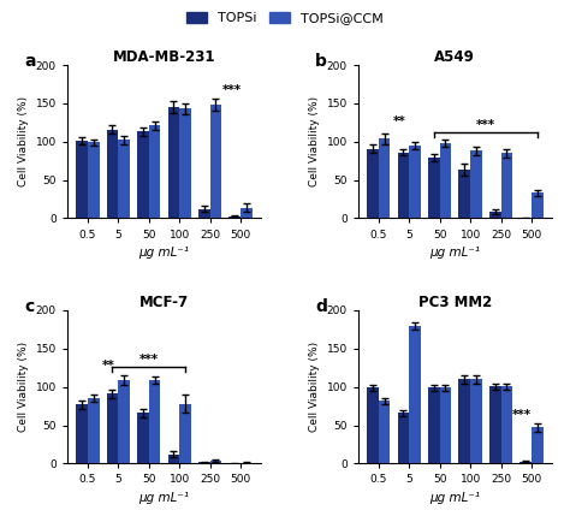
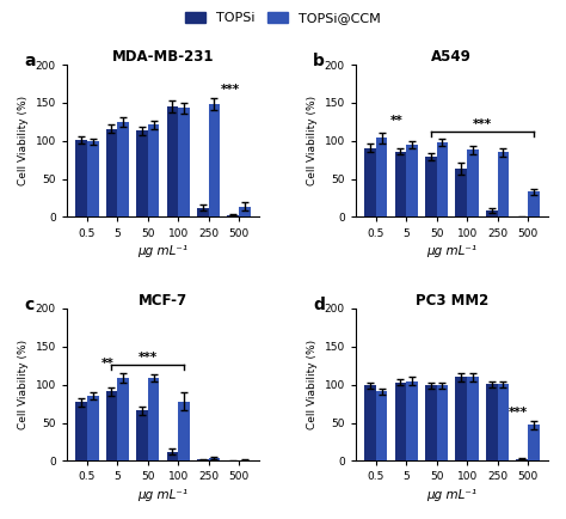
MDA-MB-231/TOPSi@CCM/5: 102 -> 125
PC3 MM2/TOPSi@CCM/0.5: 82 -> 91
PC3 MM2/TOPSi/5: 66 -> 103
PC3 MM2/TOPSi@CCM/5: 180 -> 105
